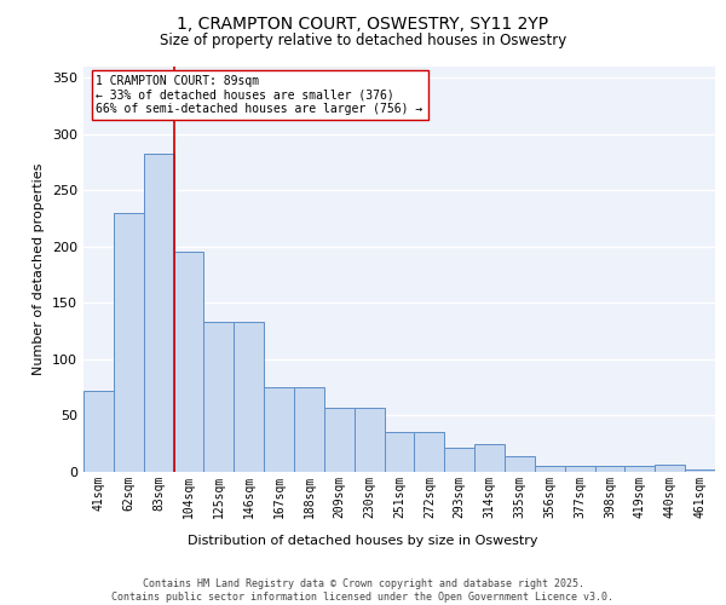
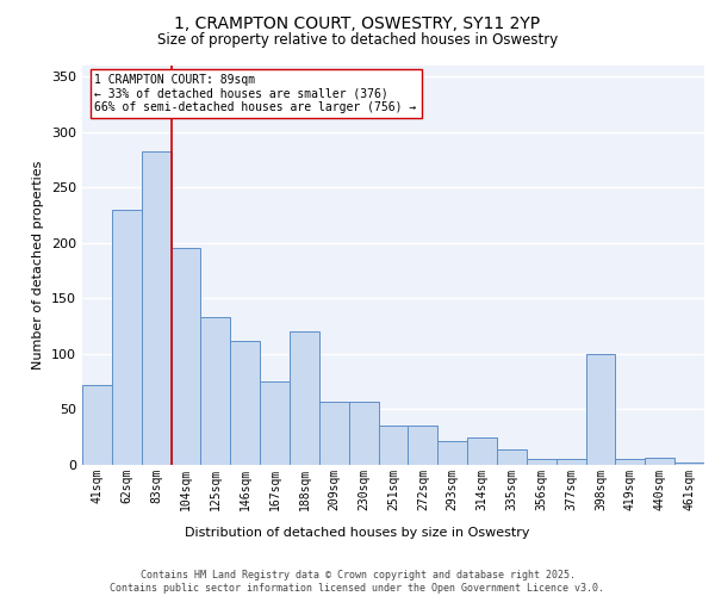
146sqm: 133 -> 112
188sqm: 75 -> 120
398sqm: 5 -> 100
